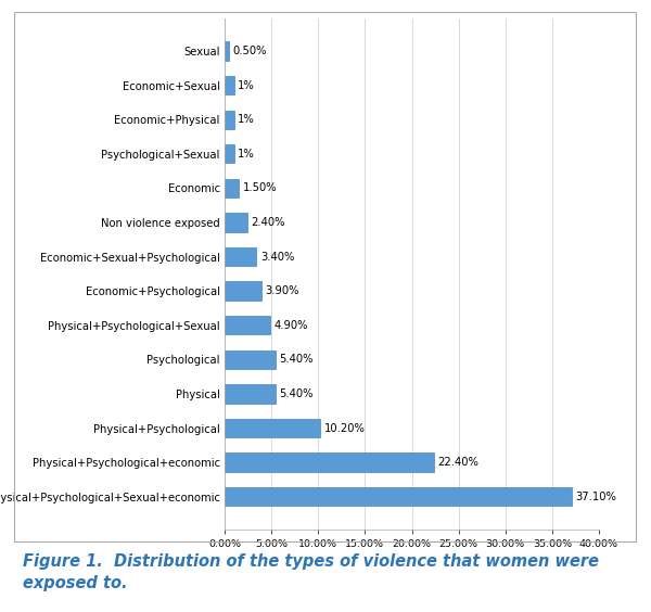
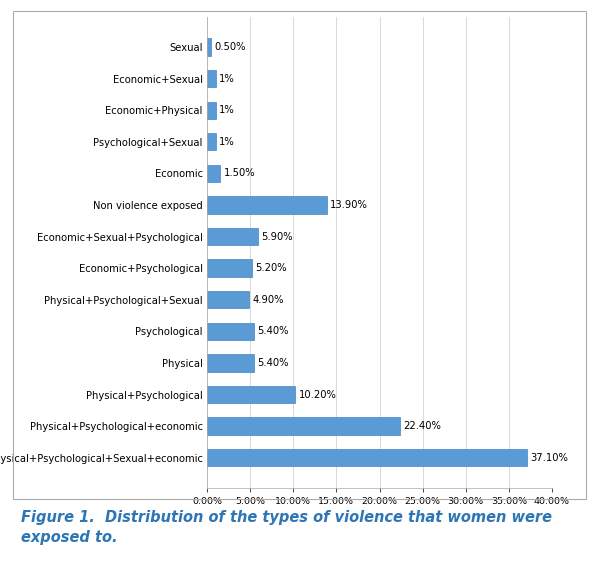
Non violence exposed: 2.40% -> 13.90%
Economic+Sexual+Psychological: 3.40% -> 5.90%
Economic+Psychological: 3.90% -> 5.20%
